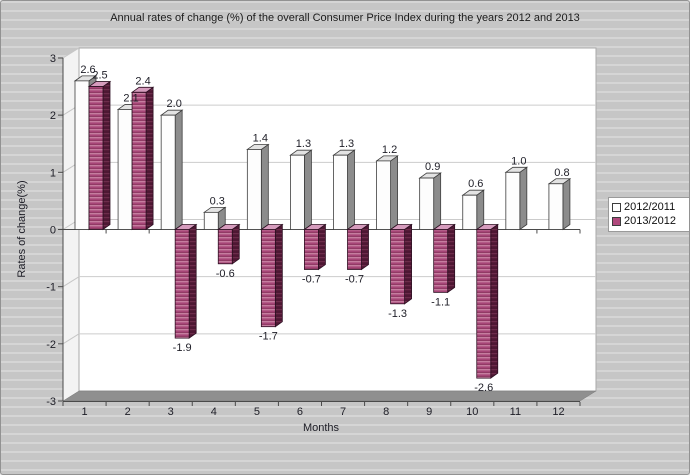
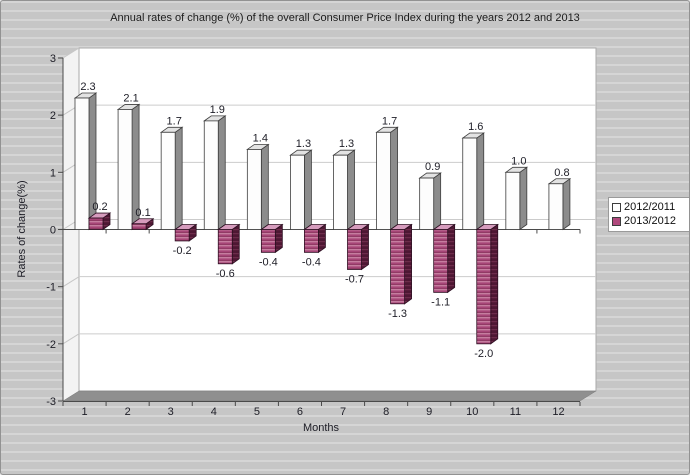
2012/2011/1: 2.6 -> 2.3
2013/2012/1: 2.5 -> 0.2
2013/2012/2: 2.4 -> 0.1
2012/2011/3: 2.0 -> 1.7
2013/2012/3: -1.9 -> -0.2
2012/2011/4: 0.3 -> 1.9
2013/2012/5: -1.7 -> -0.4
2013/2012/6: -0.7 -> -0.4
2012/2011/8: 1.2 -> 1.7
2012/2011/10: 0.6 -> 1.6
2013/2012/10: -2.6 -> -2.0
